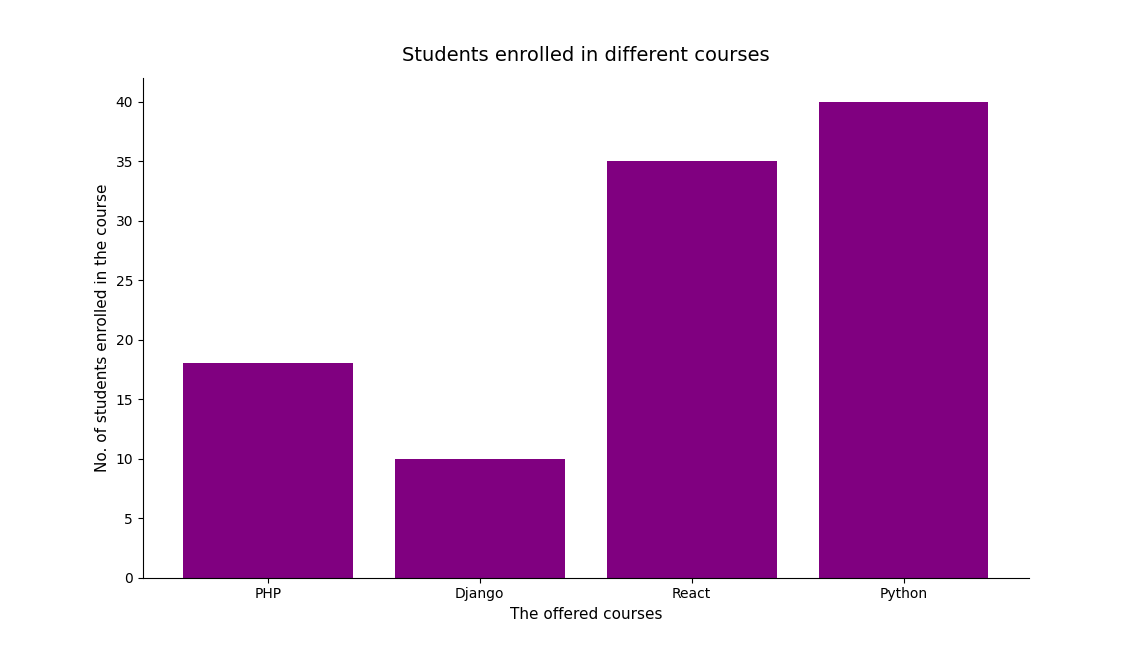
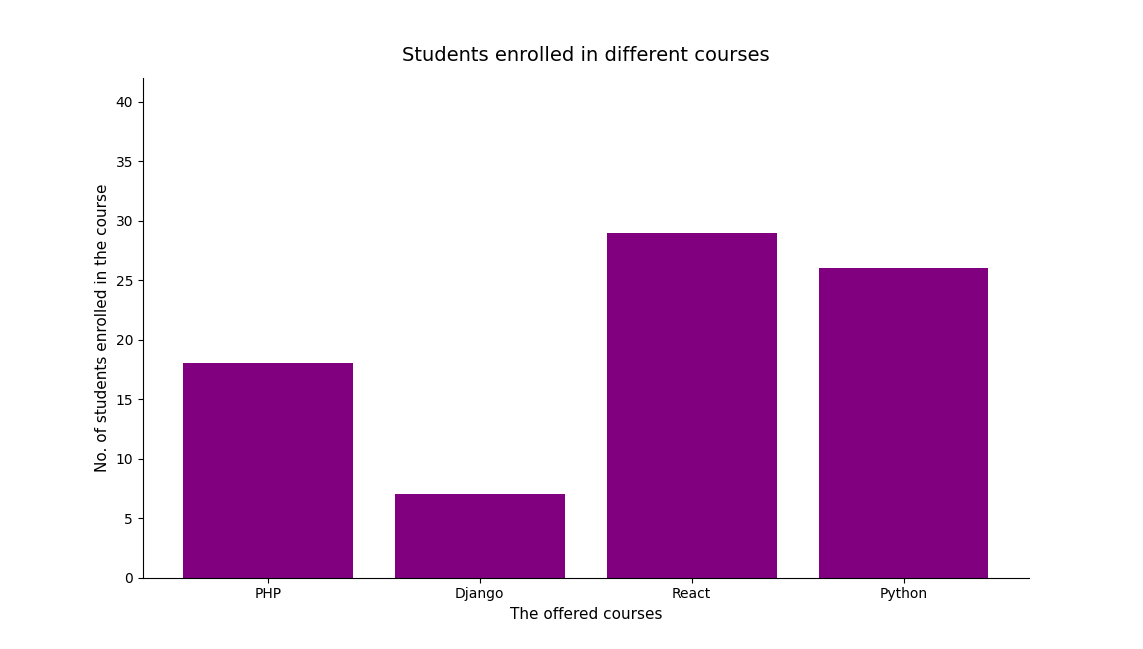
Django: 10 -> 7
React: 35 -> 29
Python: 40 -> 26
